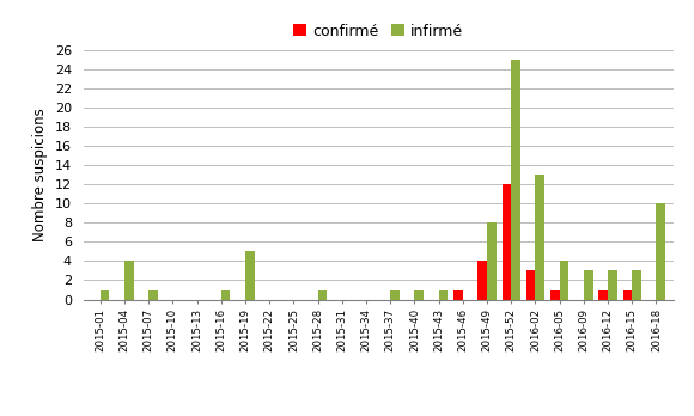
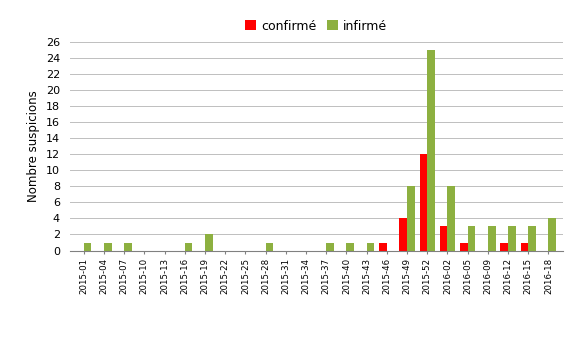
infirmé/2015-04: 4 -> 1
infirmé/2015-19: 5 -> 2
infirmé/2016-02: 13 -> 8
infirmé/2016-05: 4 -> 3
infirmé/2016-18: 10 -> 4
